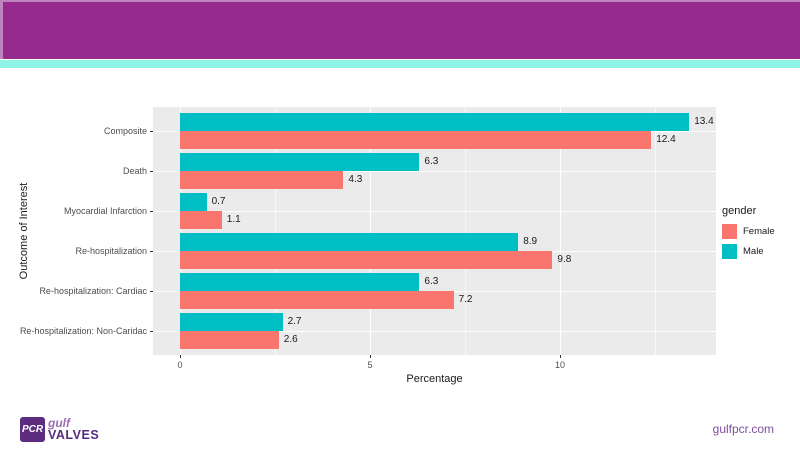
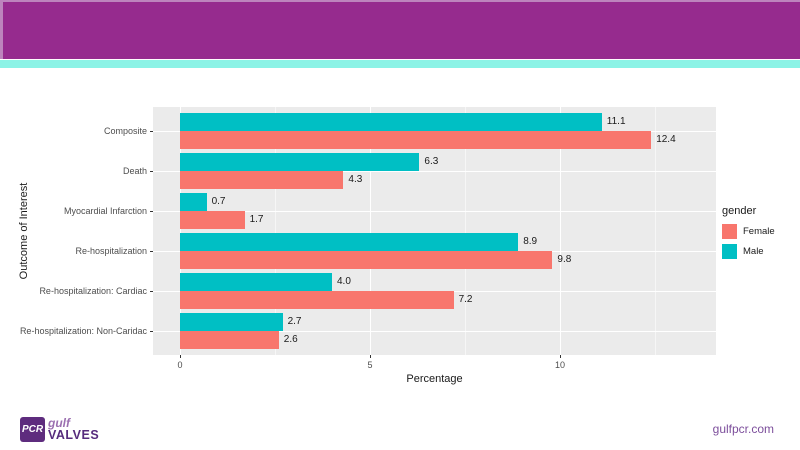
Male/Composite: 13.4 -> 11.1
Female/Myocardial Infarction: 1.1 -> 1.7
Male/Re-hospitalization: Cardiac: 6.3 -> 4.0
